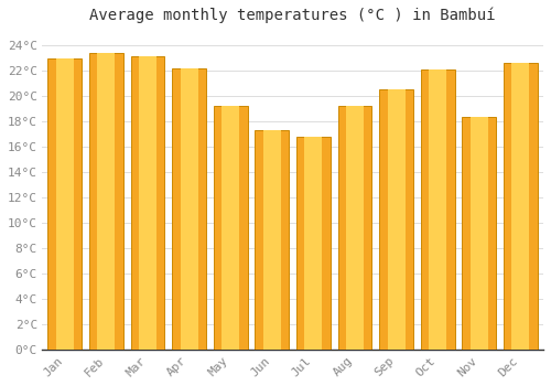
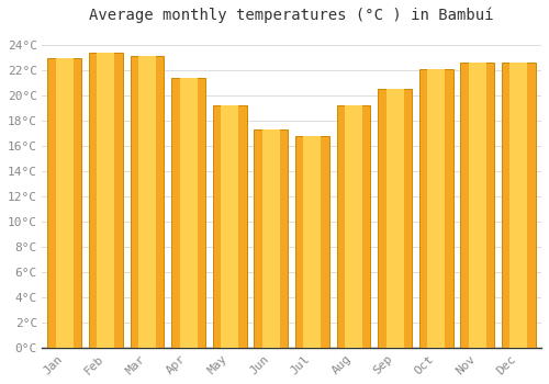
Apr: 22.2°C -> 21.4°C
Nov: 18.4°C -> 22.6°C
